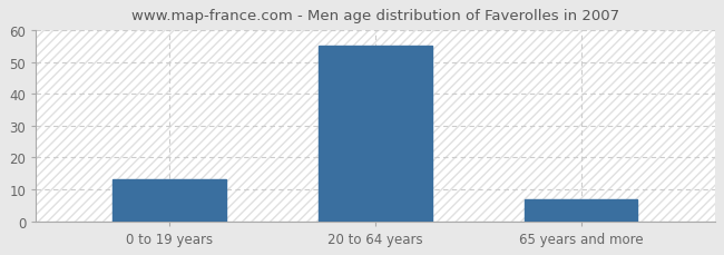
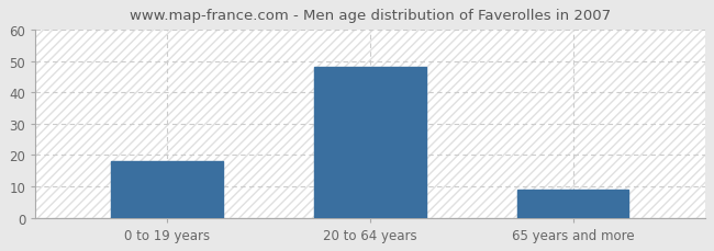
0 to 19 years: 13 -> 18
20 to 64 years: 55 -> 48
65 years and more: 7 -> 9
